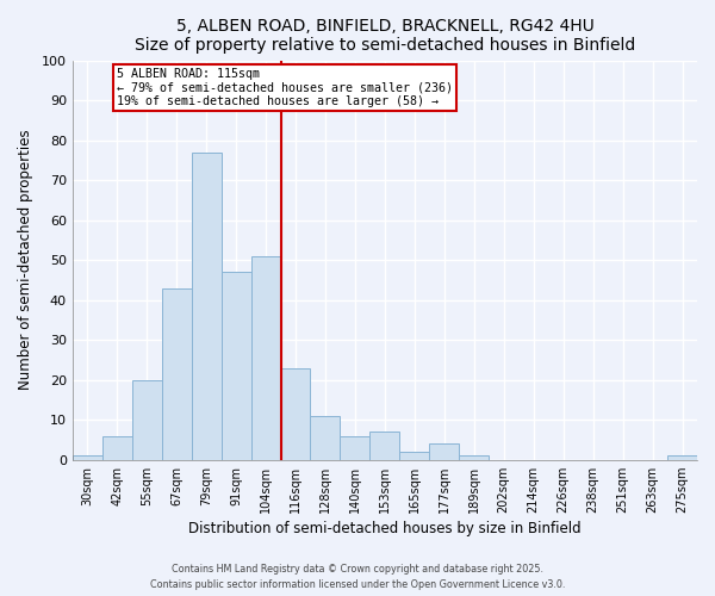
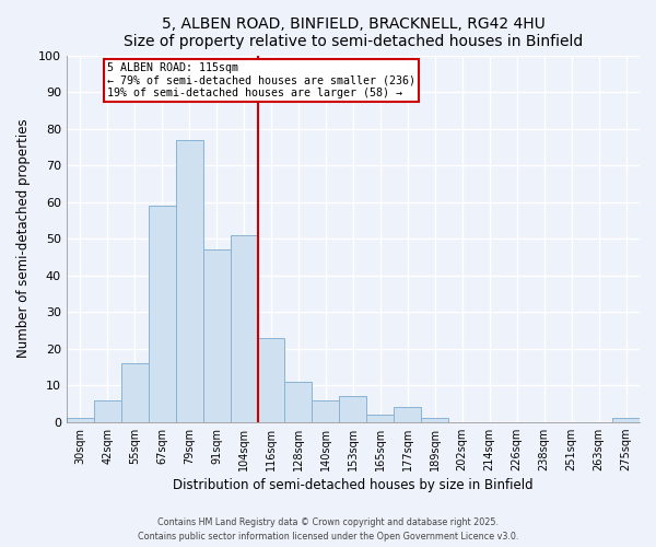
55sqm: 20 -> 16
67sqm: 43 -> 59
